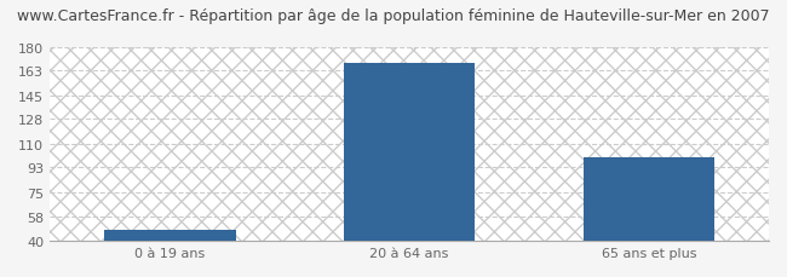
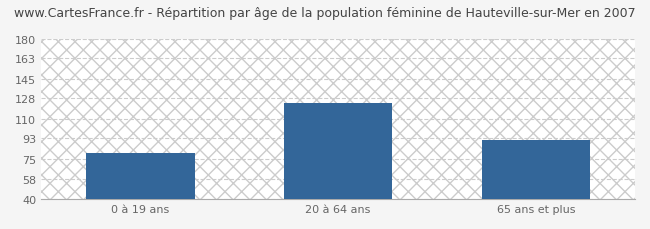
0 à 19 ans: 48 -> 80
20 à 64 ans: 168 -> 124
65 ans et plus: 100 -> 92
